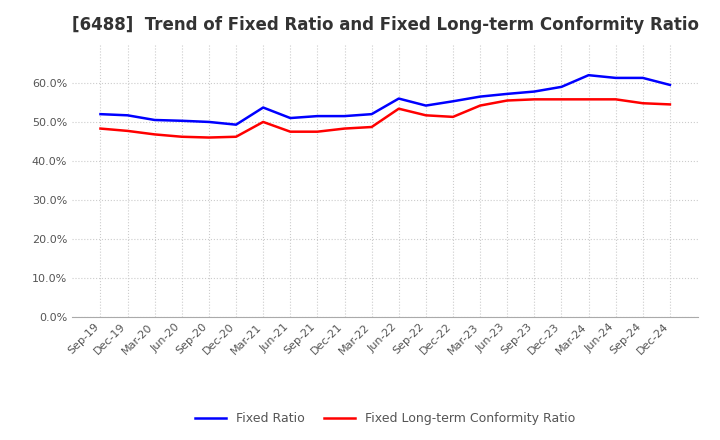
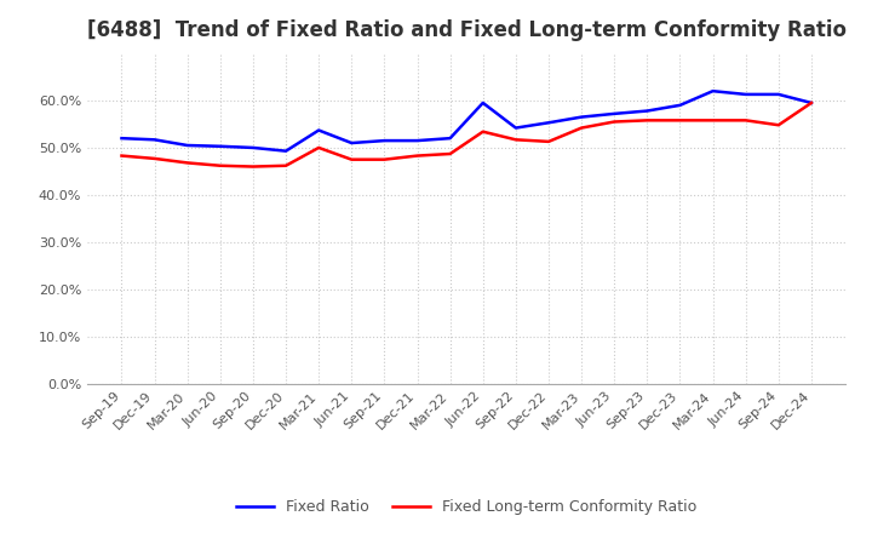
Fixed Ratio/Jun-22: 56.0% -> 59.5%
Fixed Long-term Conformity Ratio/Dec-24: 54.5% -> 59.5%
